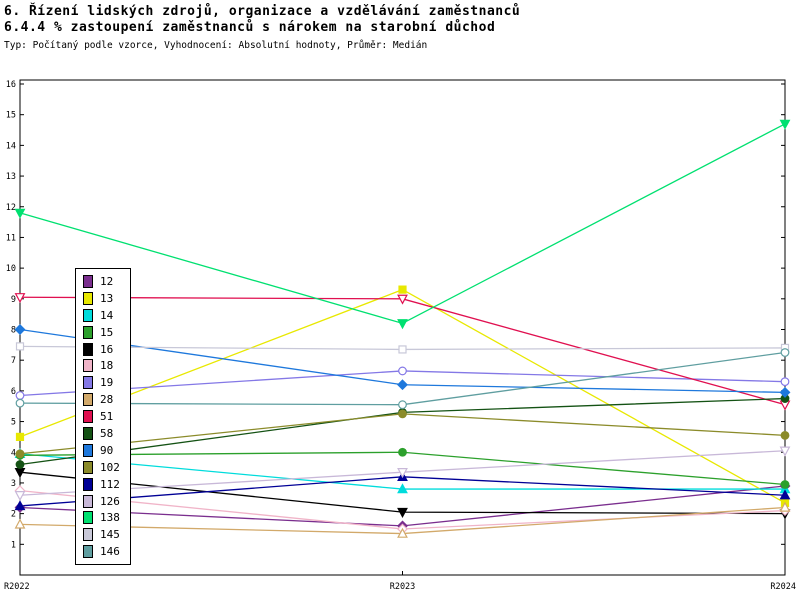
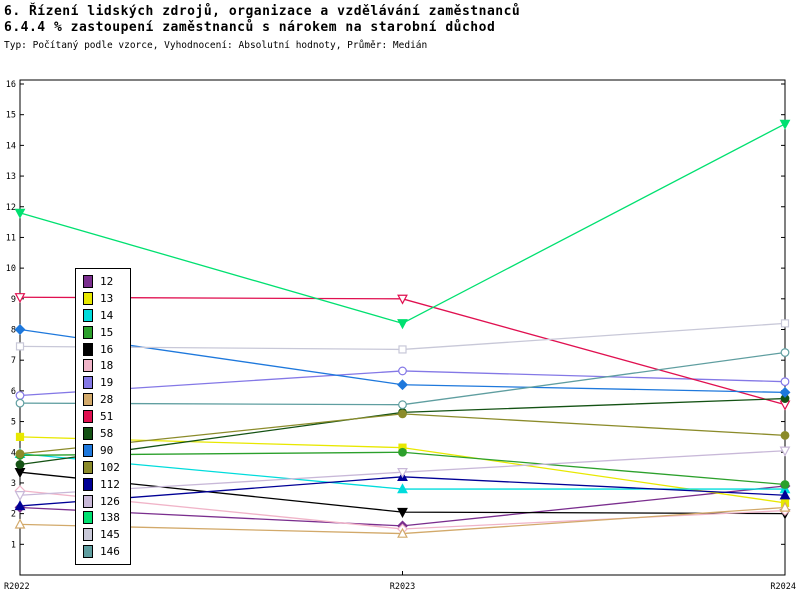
13/R2023: 9.3 -> 4.2
145/R2024: 7.4 -> 8.2
